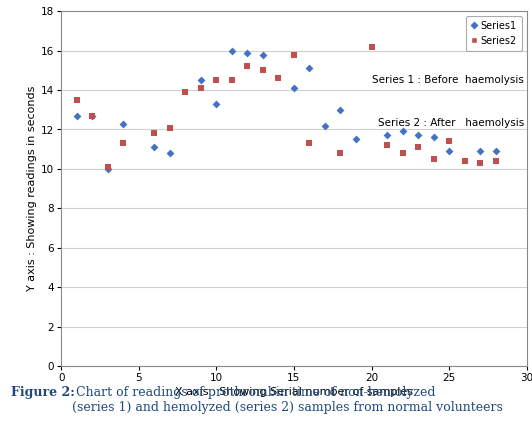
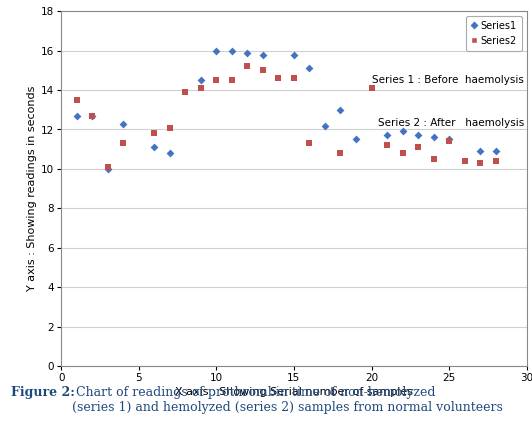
Series1/10: 13.3 -> 16.0
Series1/15: 14.1 -> 15.8
Series2/15: 15.8 -> 14.6
Series2/20: 16.2 -> 14.1
Series1/25: 10.9 -> 11.5
